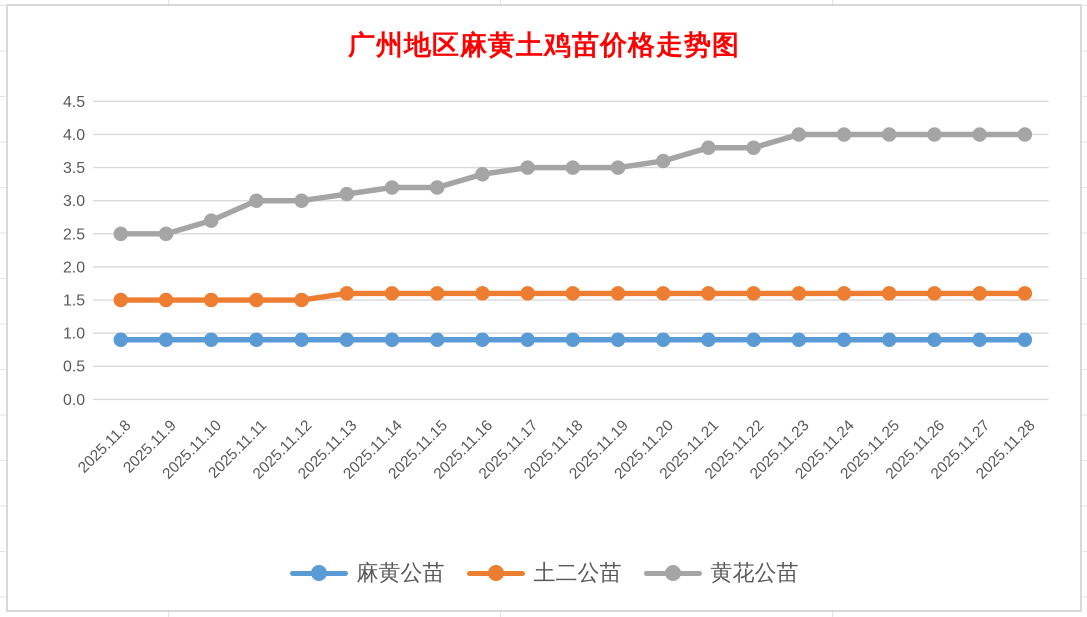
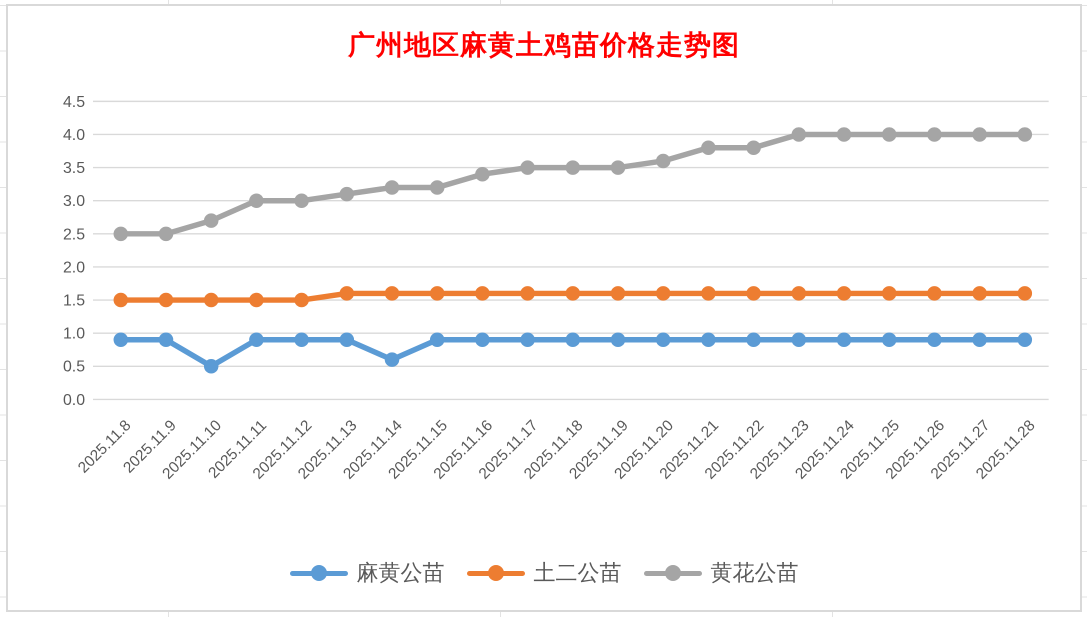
麻黄公苗/2025.11.10: 0.9 -> 0.5
麻黄公苗/2025.11.14: 0.9 -> 0.6
